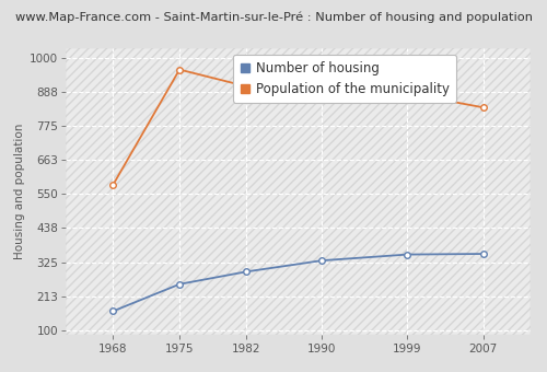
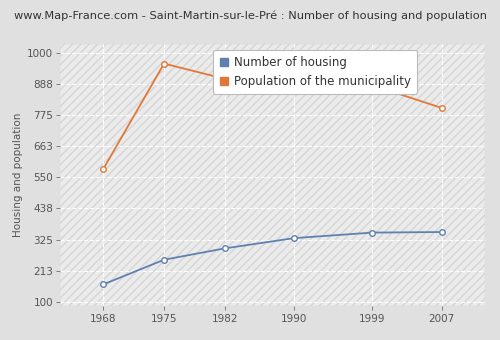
Population of the municipality/2007: 835 -> 800
